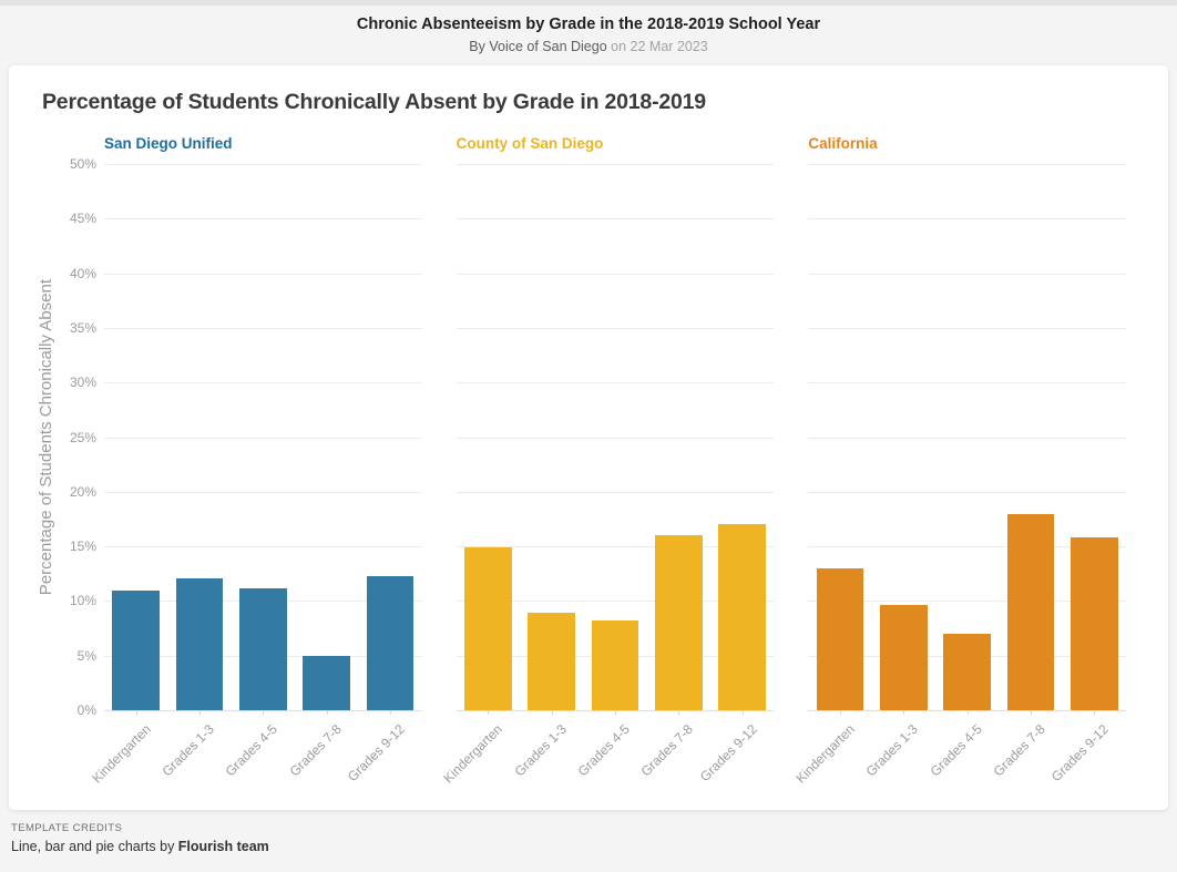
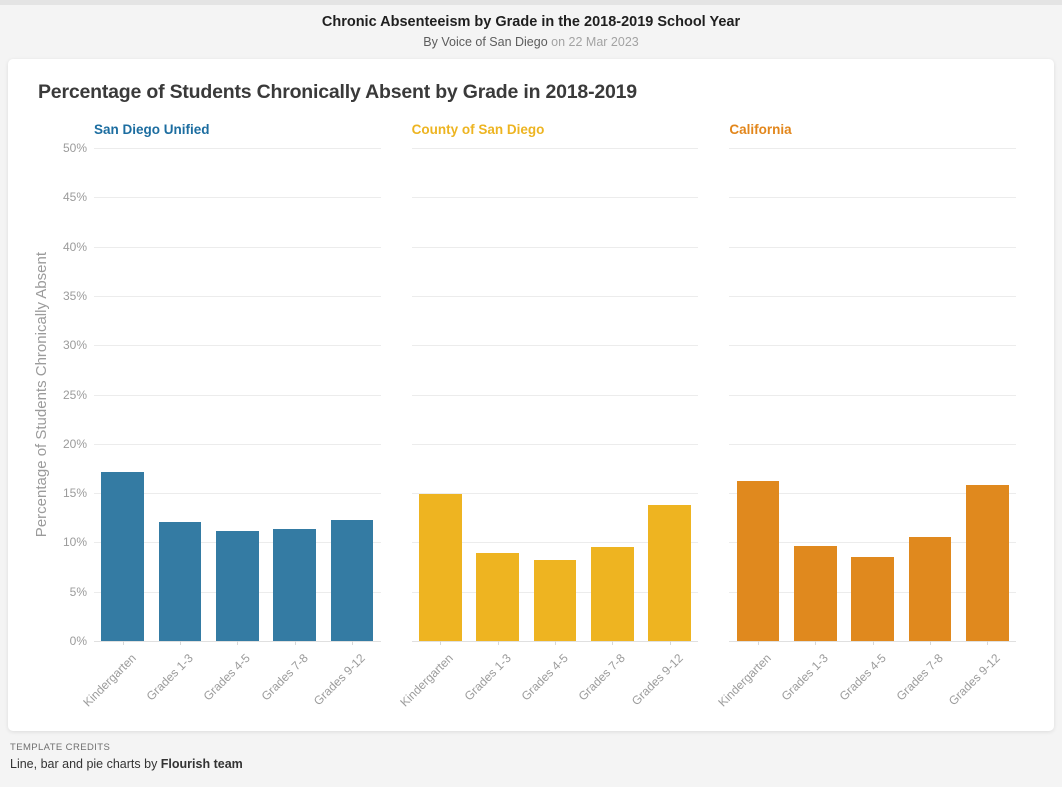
San Diego Unified/Kindergarten: 11% -> 17%
California/Kindergarten: 13% -> 16%
California/Grades 4-5: 7% -> 8%
San Diego Unified/Grades 7-8: 5% -> 11%
County of San Diego/Grades 7-8: 16% -> 10%
California/Grades 7-8: 18% -> 10%
County of San Diego/Grades 9-12: 17% -> 14%
